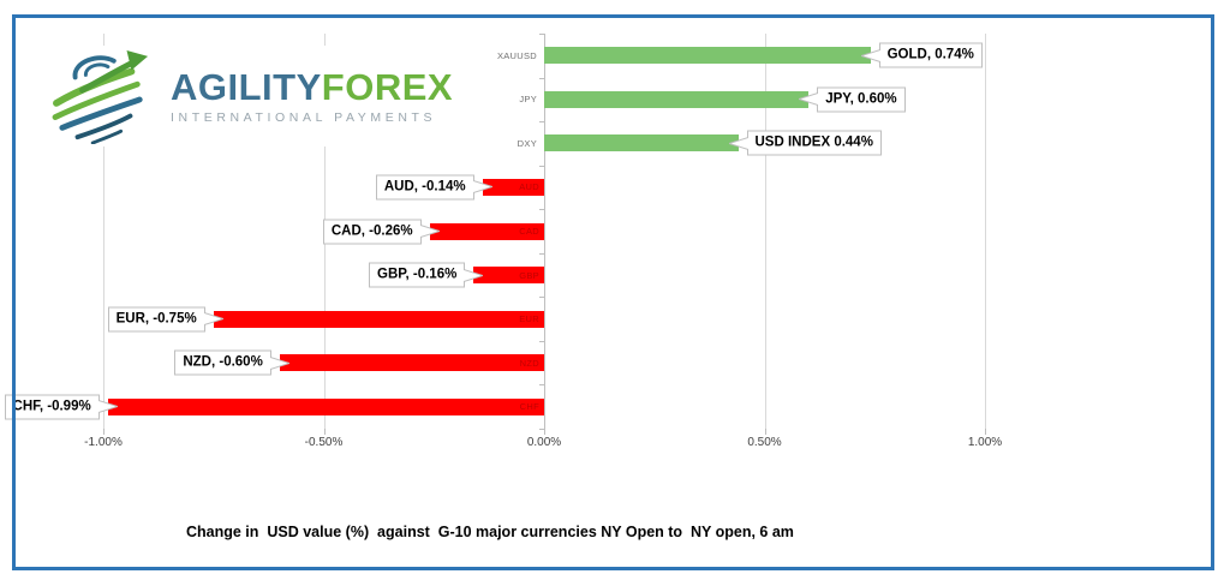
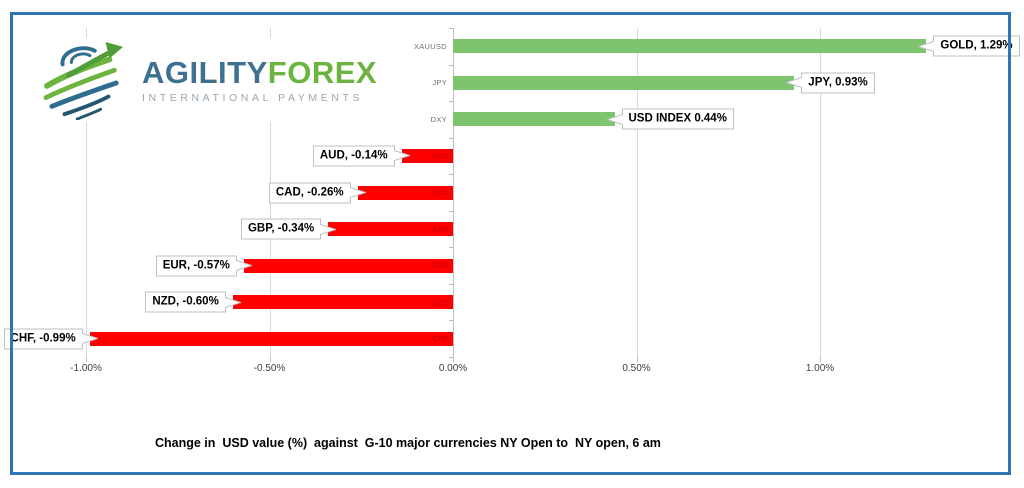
XAUUSD: 0.74% -> 1.29%
JPY: 0.60% -> 0.93%
GBP: -0.16% -> -0.34%
EUR: -0.75% -> -0.57%
